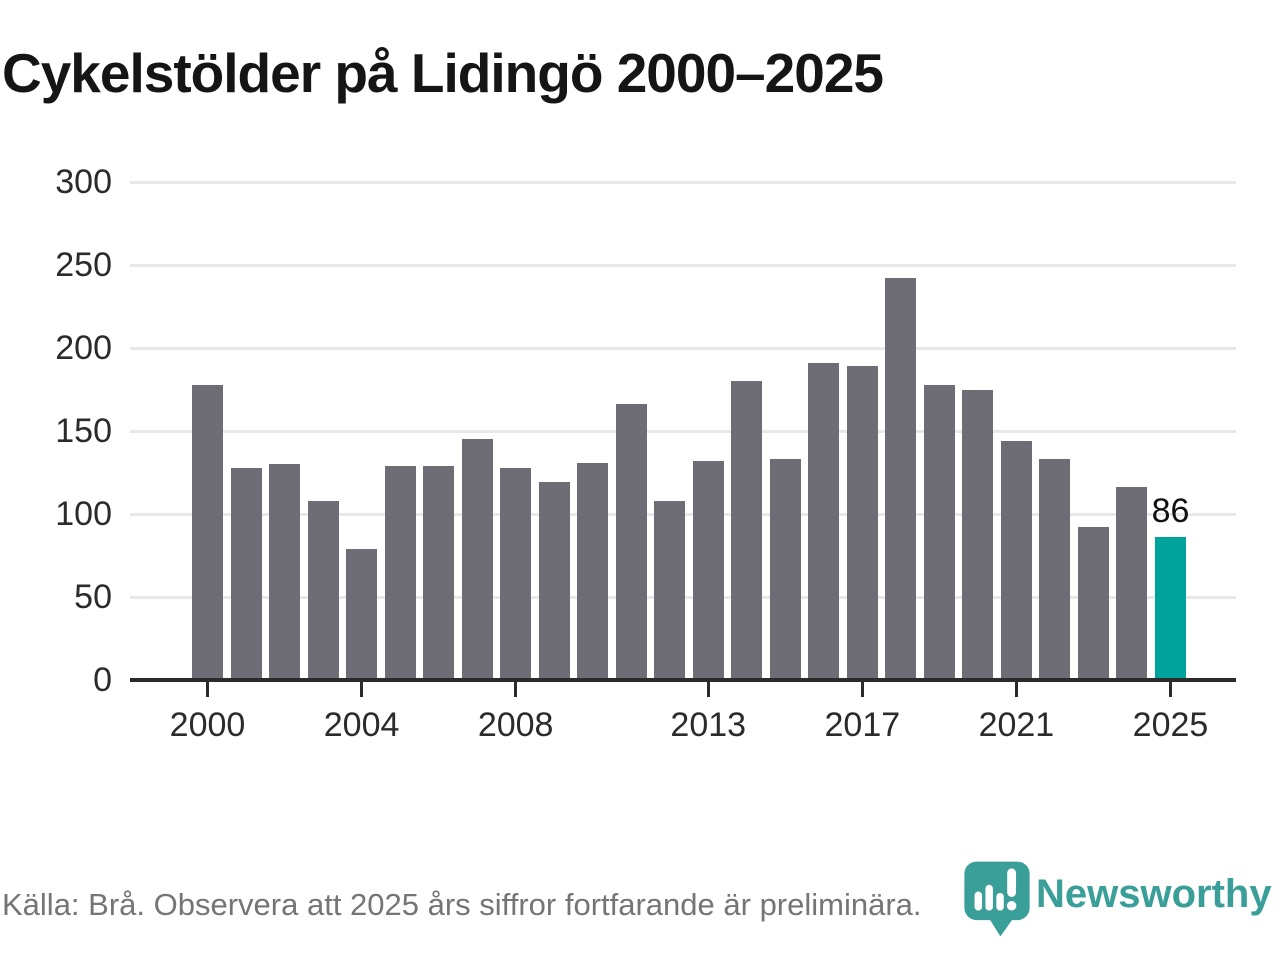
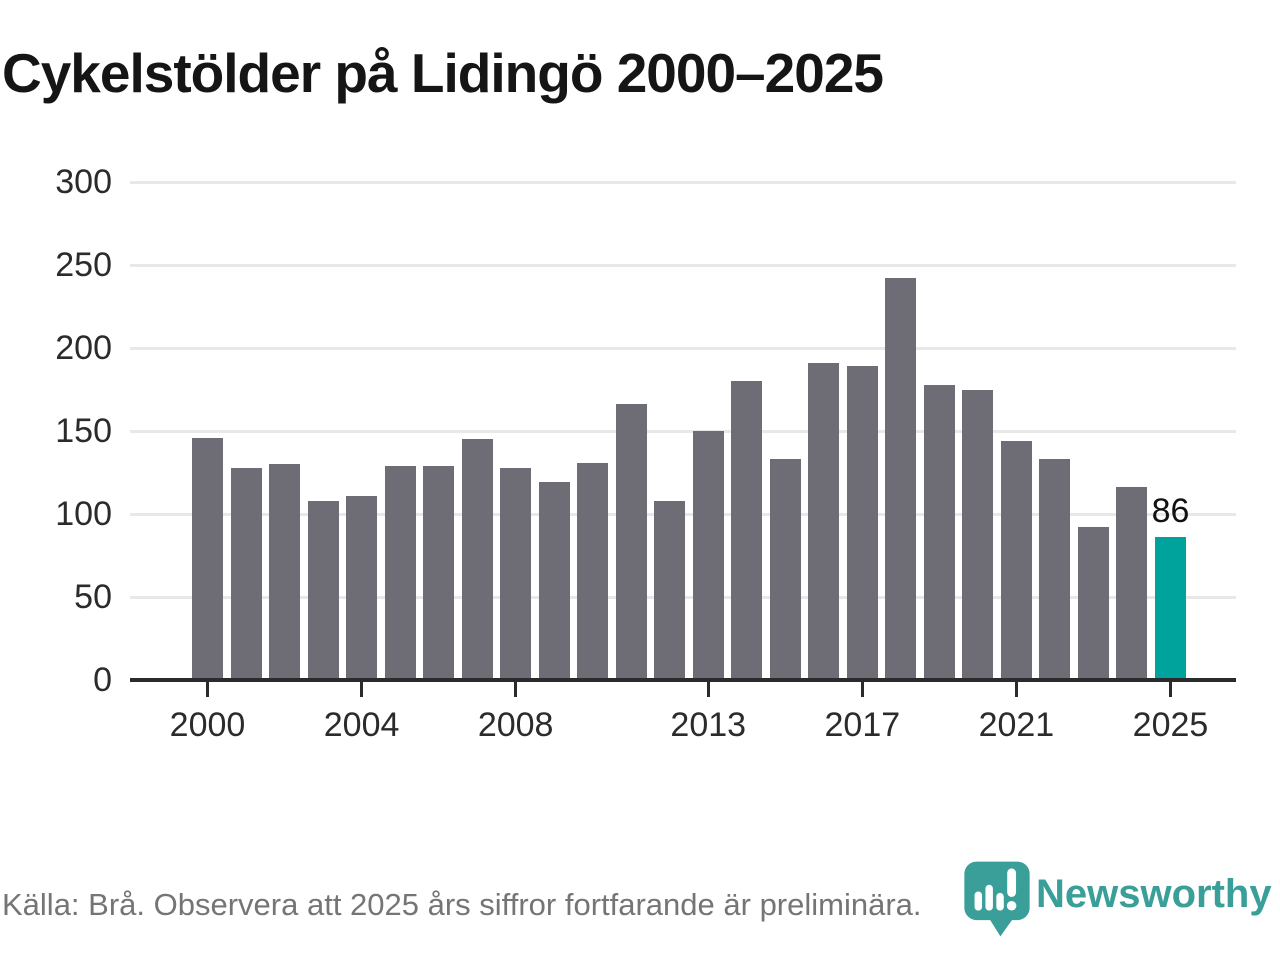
2000: 178 -> 146
2004: 79 -> 111
2013: 132 -> 150
